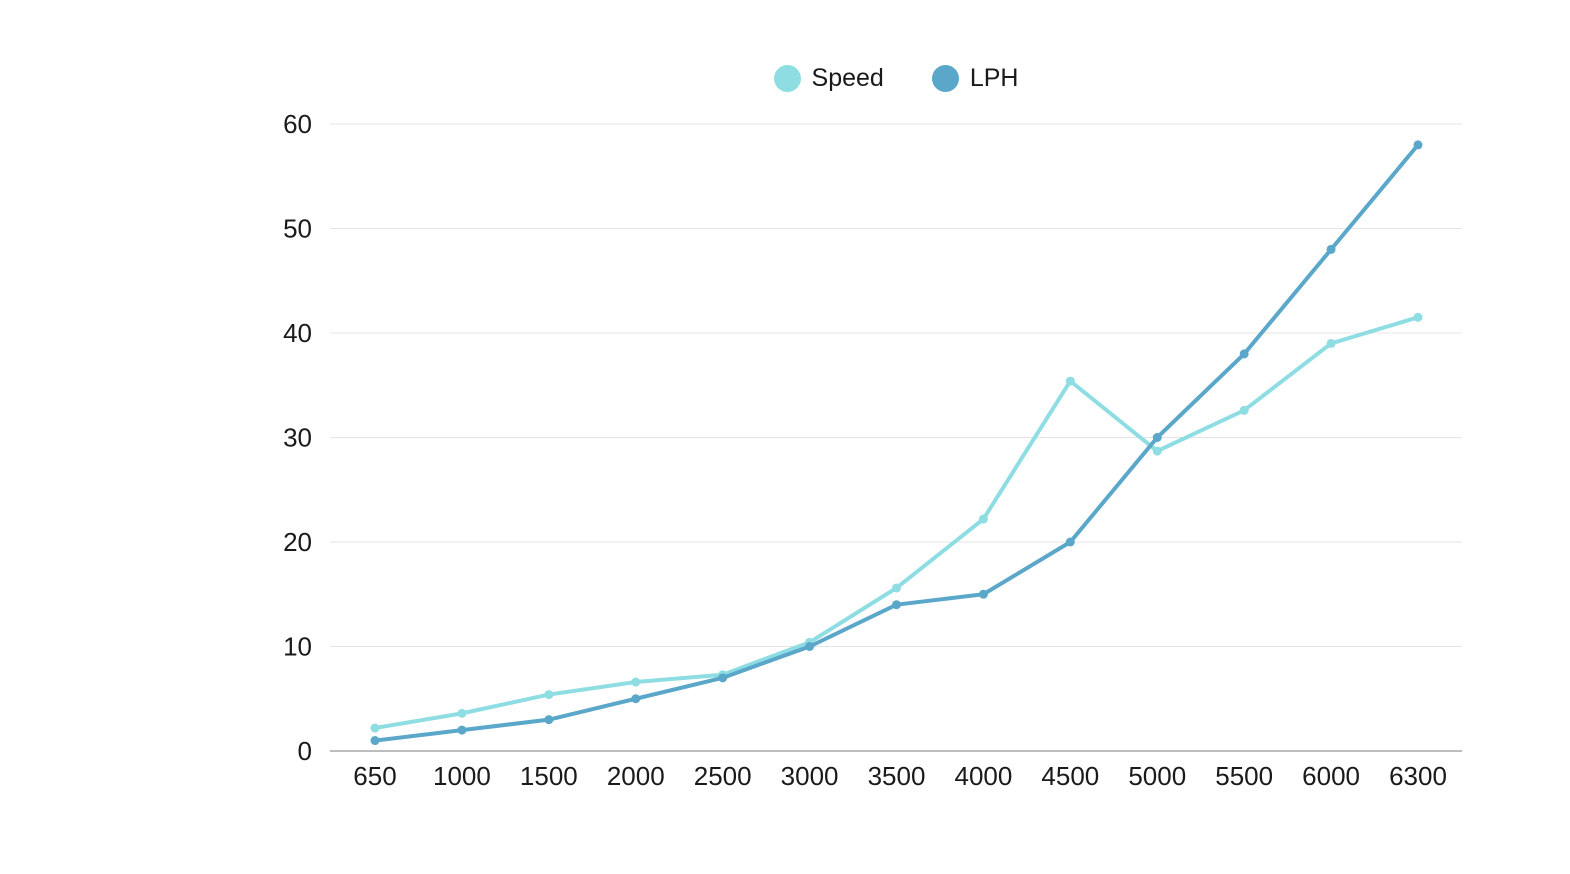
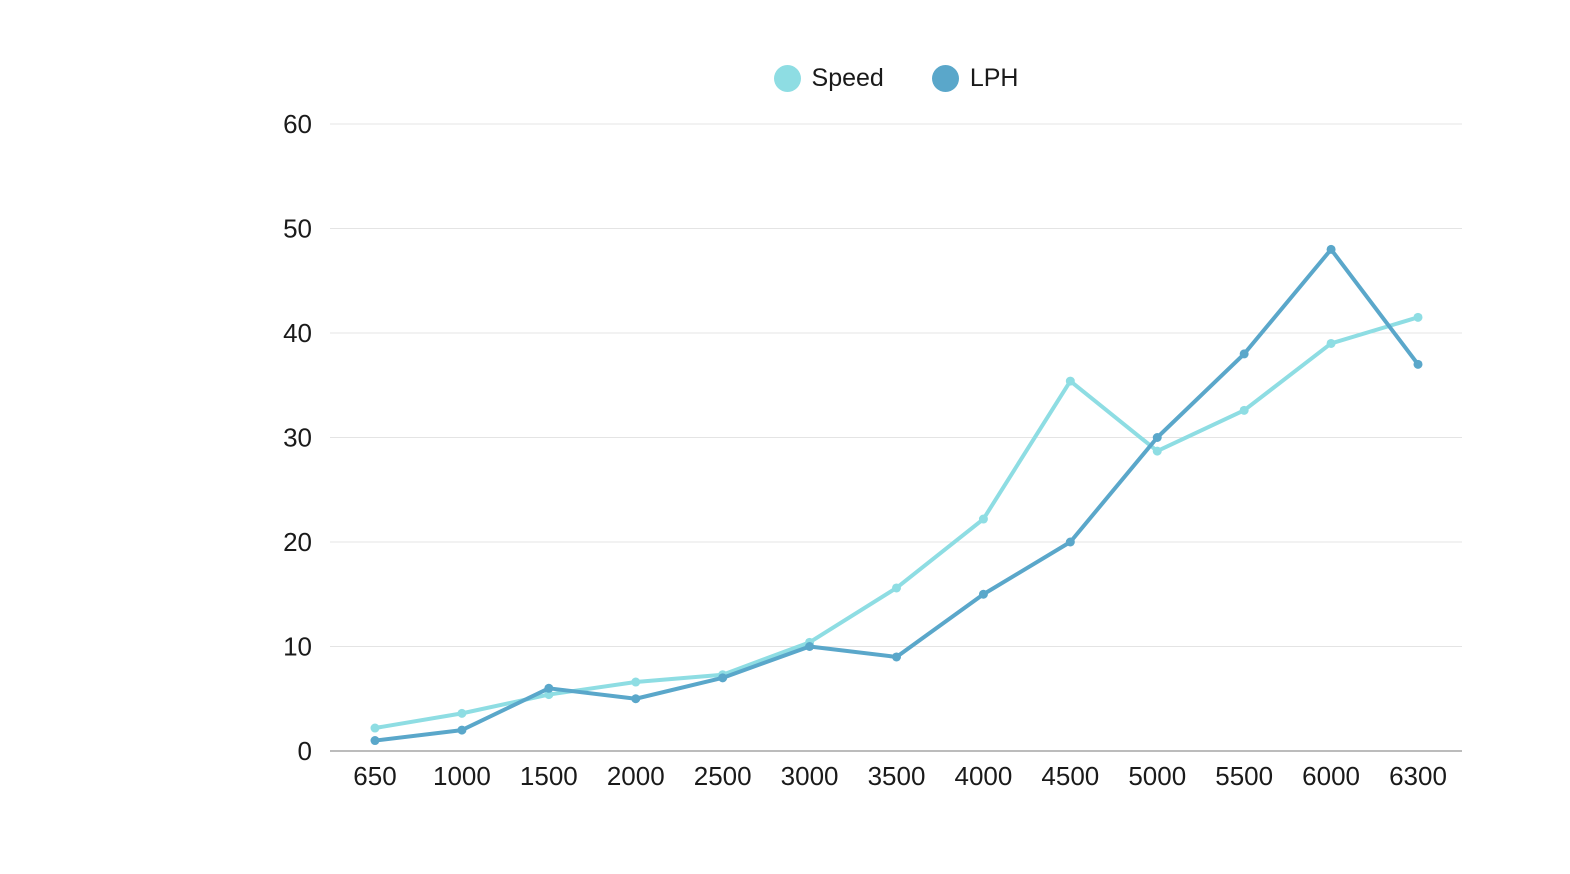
LPH/1500: 3 -> 6
LPH/3500: 14 -> 9
LPH/6300: 58 -> 37
